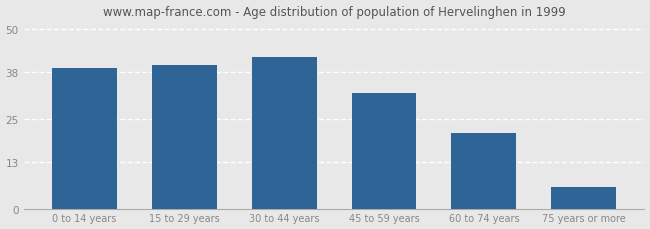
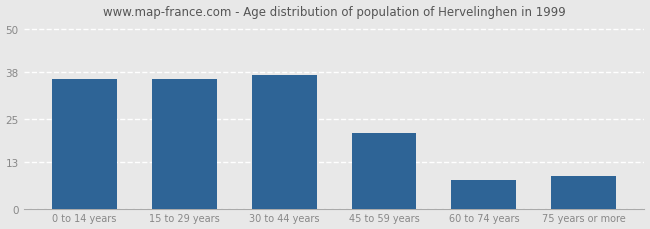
0 to 14 years: 39 -> 36
15 to 29 years: 40 -> 36
30 to 44 years: 42 -> 37
45 to 59 years: 32 -> 21
60 to 74 years: 21 -> 8
75 years or more: 6 -> 9
